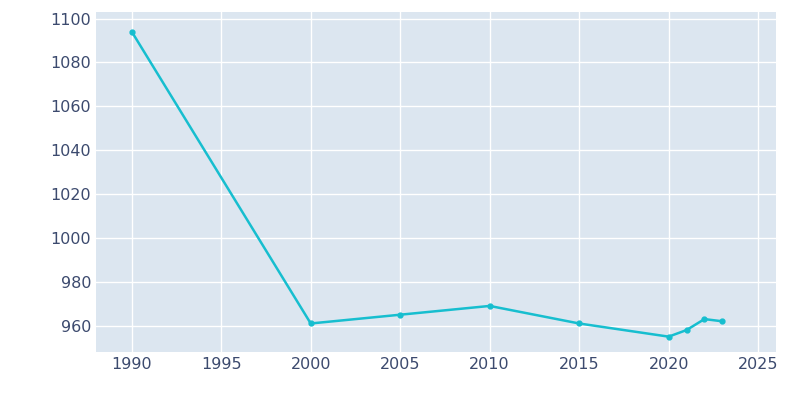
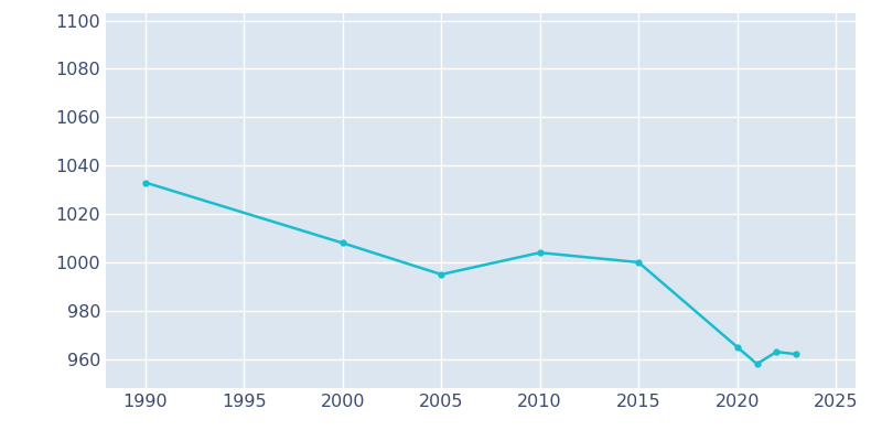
1990: 1094 -> 1033
2000: 961 -> 1008
2005: 965 -> 995
2010: 969 -> 1004
2015: 961 -> 1000
2020: 955 -> 965
